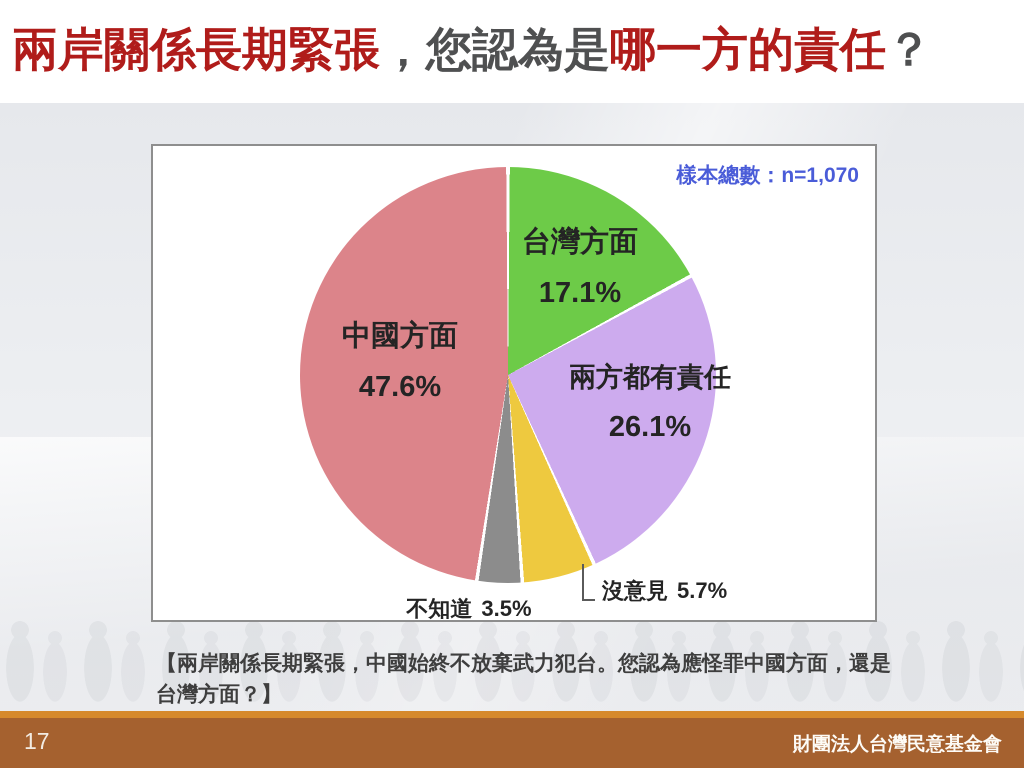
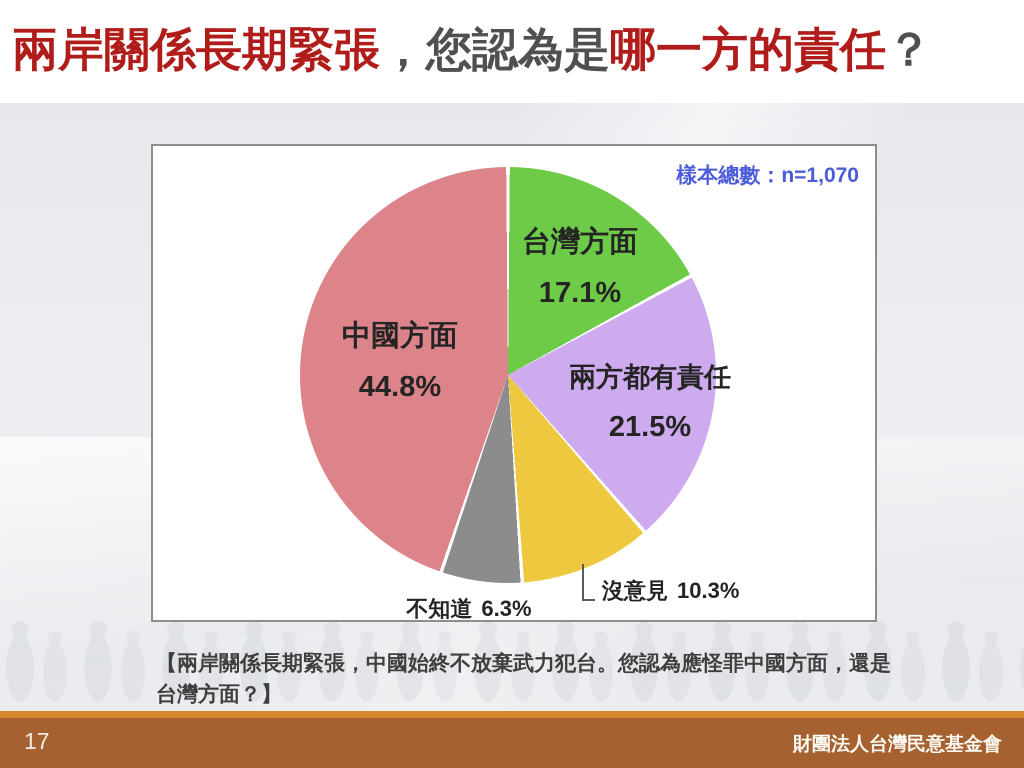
兩方都有責任: 26.1% -> 21.5%
沒意見: 5.7% -> 10.3%
不知道: 3.5% -> 6.3%
中國方面: 47.6% -> 44.8%
